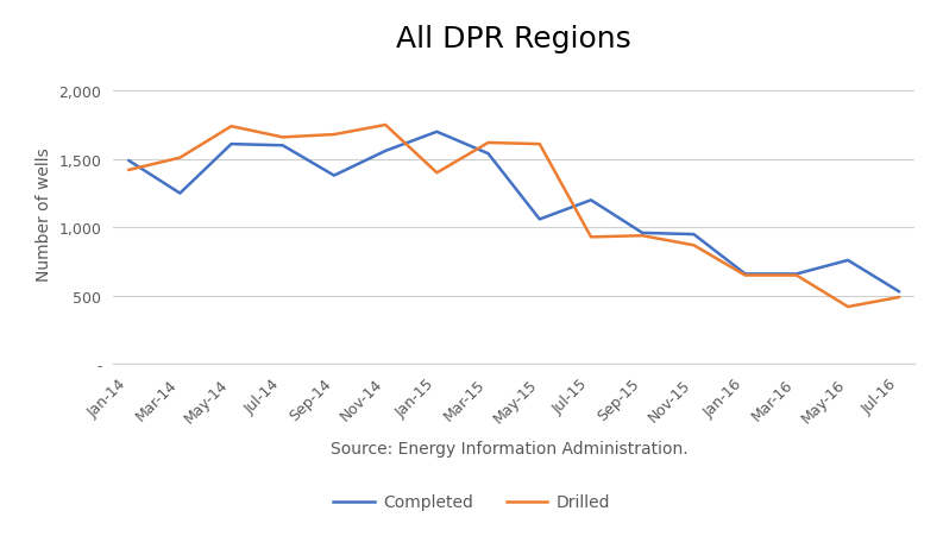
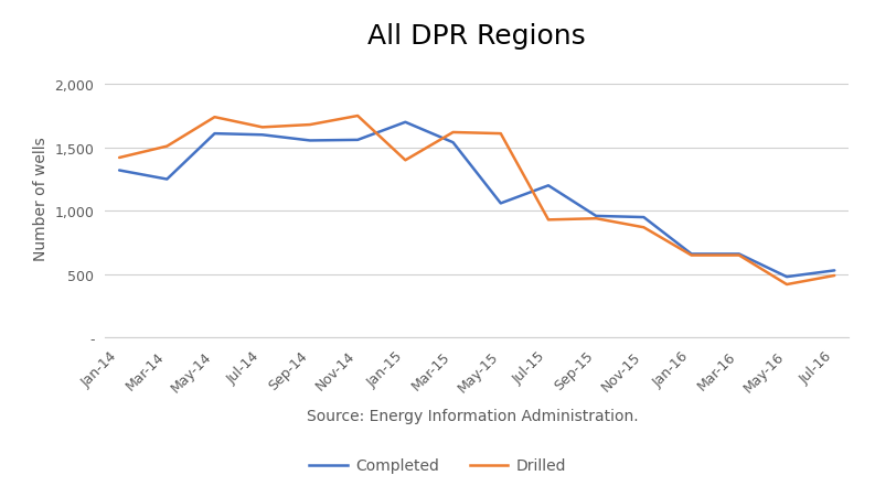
Completed/Jan-14: 1,490 -> 1,320
Completed/Sep-14: 1,380 -> 1,560
Completed/May-16: 760 -> 480
